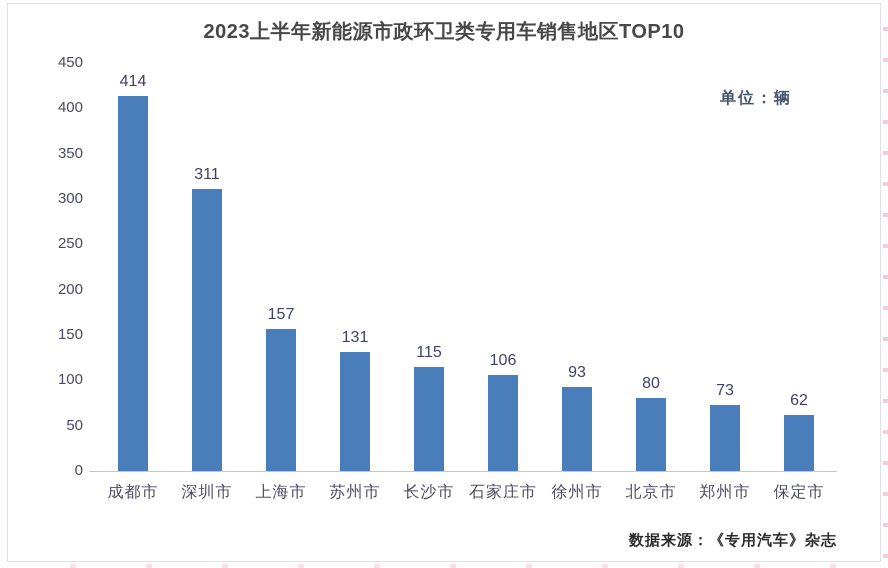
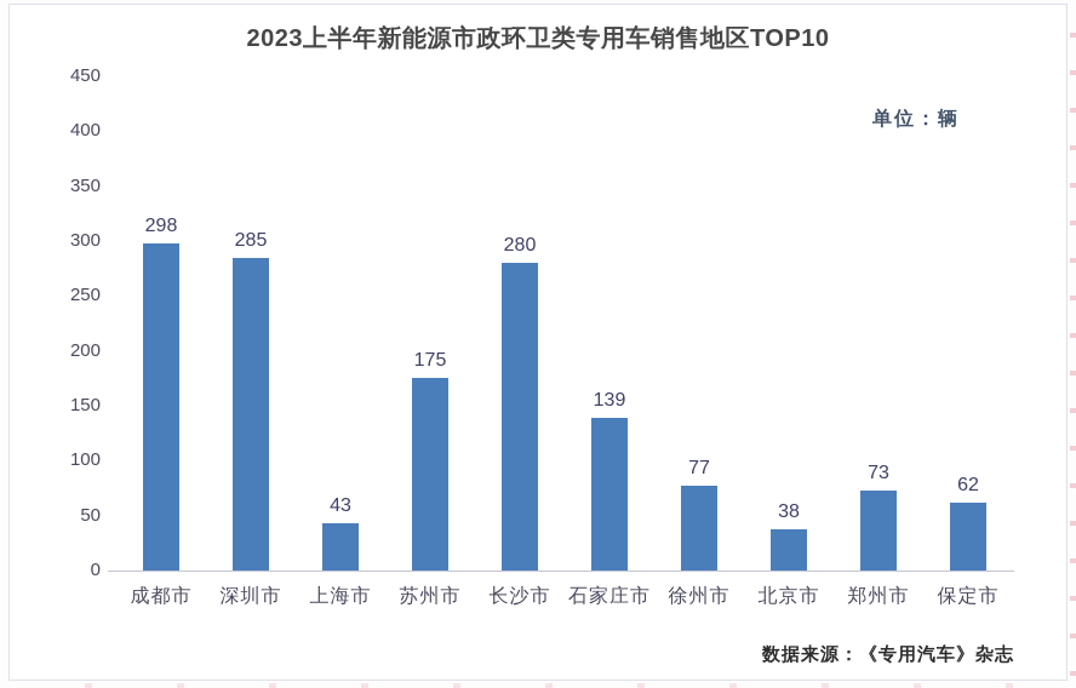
成都市: 414 -> 298
深圳市: 311 -> 285
上海市: 157 -> 43
苏州市: 131 -> 175
长沙市: 115 -> 280
石家庄市: 106 -> 139
徐州市: 93 -> 77
北京市: 80 -> 38
